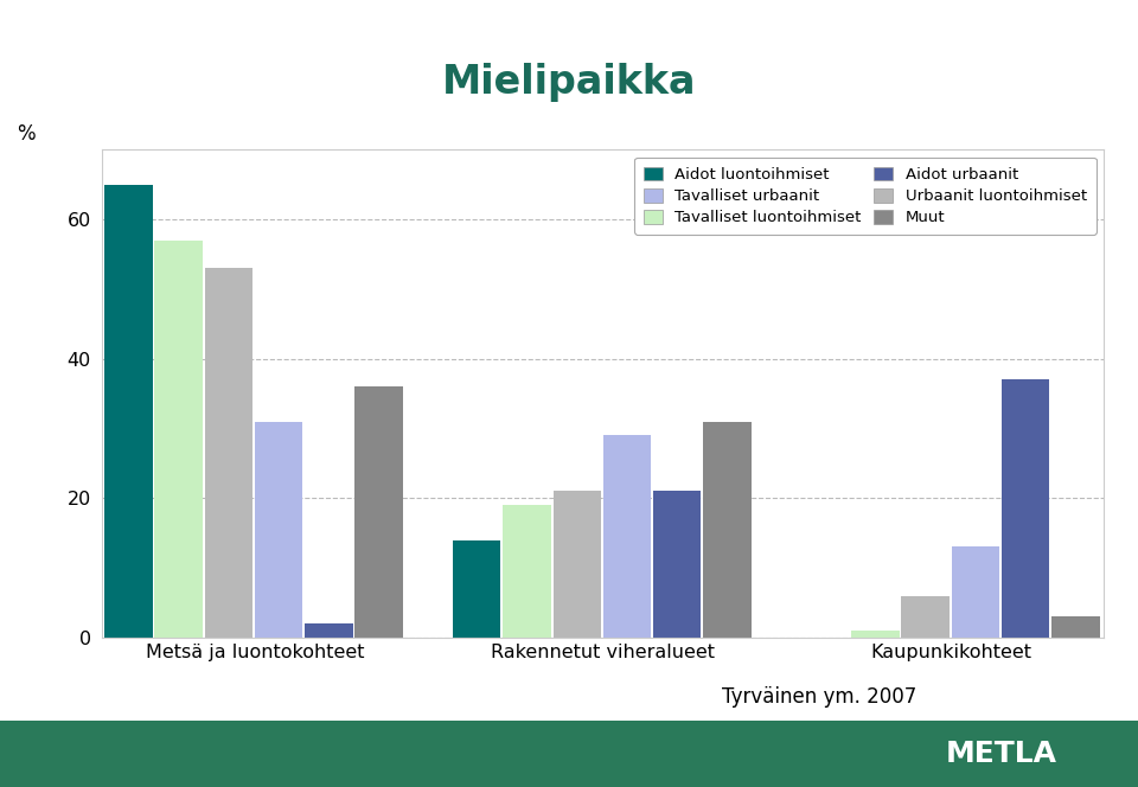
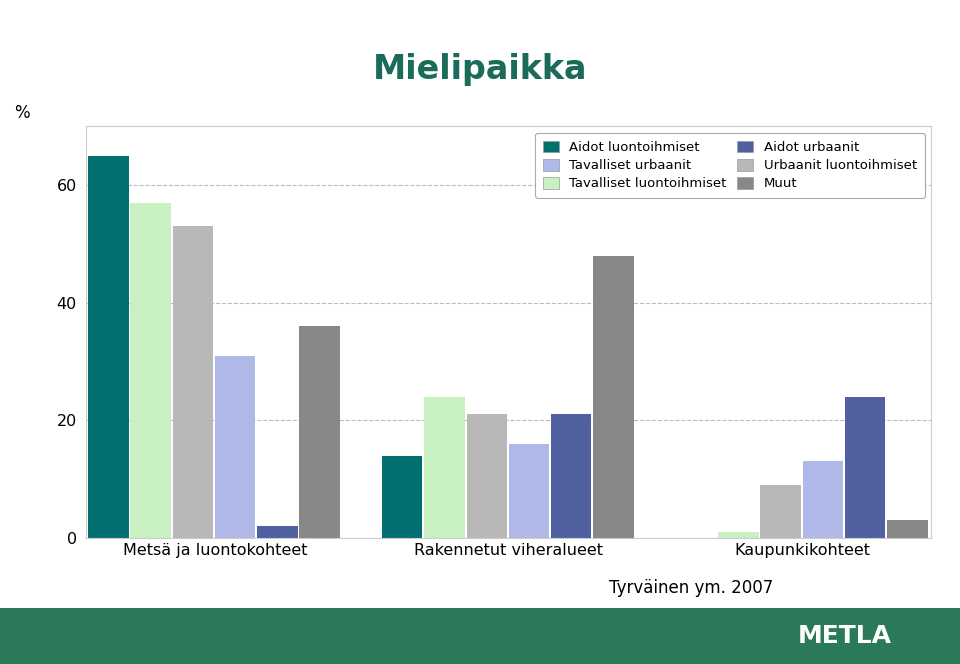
Tavalliset luontoihmiset/Rakennetut viheralueet: 19 -> 24
Tavalliset urbaanit/Rakennetut viheralueet: 29 -> 16
Muut/Rakennetut viheralueet: 31 -> 48
Urbaanit luontoihmiset/Kaupunkikohteet: 6 -> 9
Aidot urbaanit/Kaupunkikohteet: 37 -> 24
